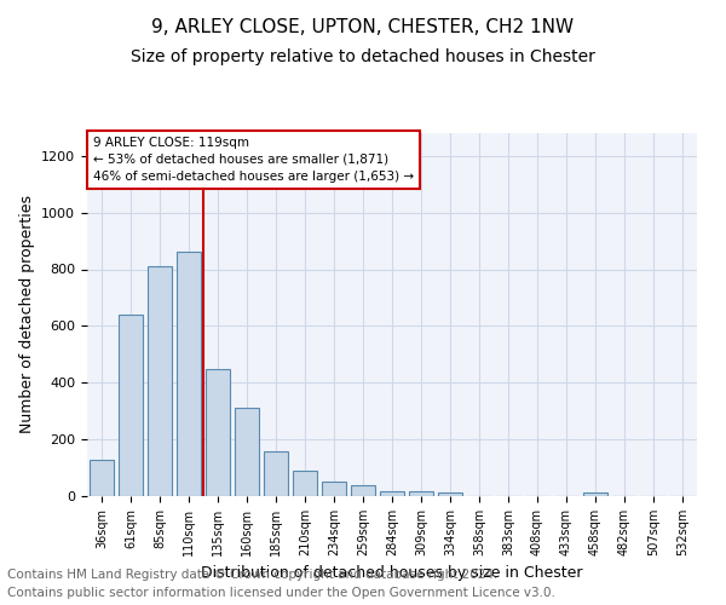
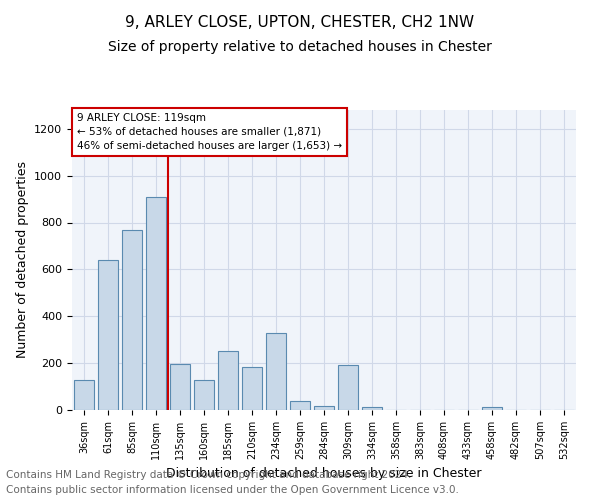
85sqm: 810 -> 770
110sqm: 860 -> 910
135sqm: 450 -> 195
160sqm: 310 -> 130
185sqm: 160 -> 250
210sqm: 90 -> 185
234sqm: 50 -> 330
309sqm: 18 -> 190
